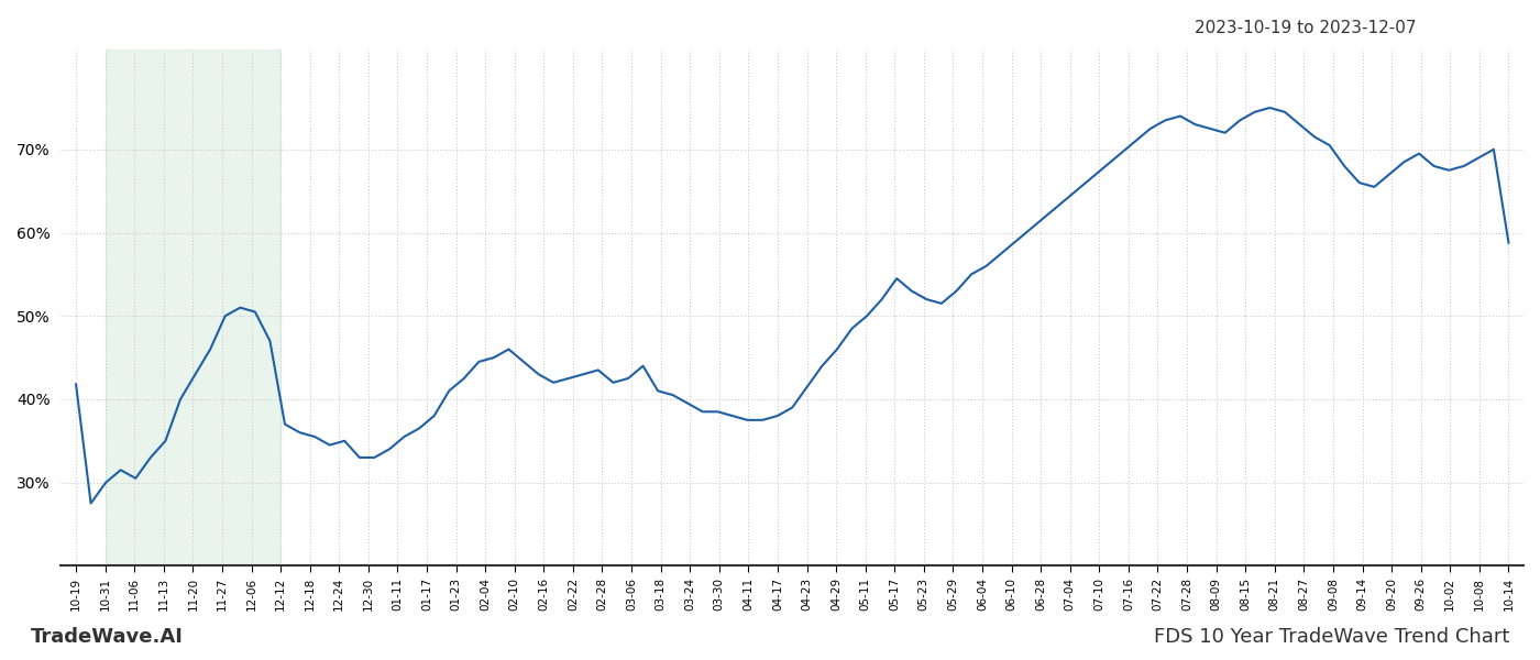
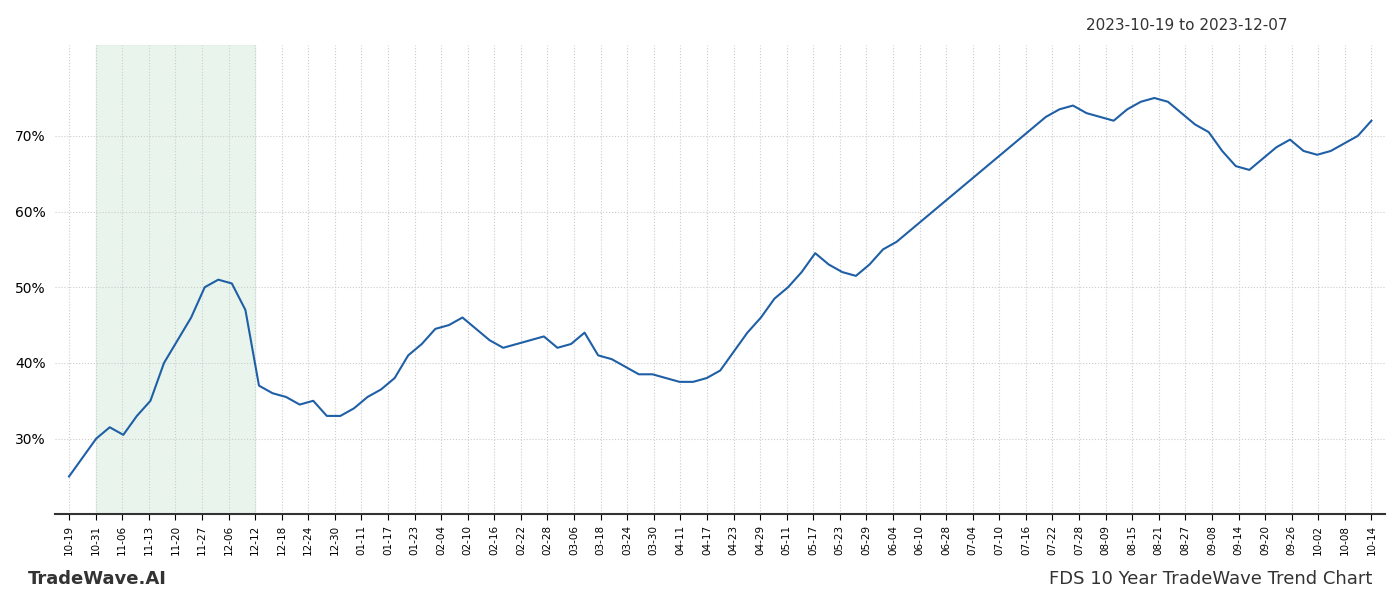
10-19: 41.8% -> 25.0%
10-14: 58.8% -> 72.0%
